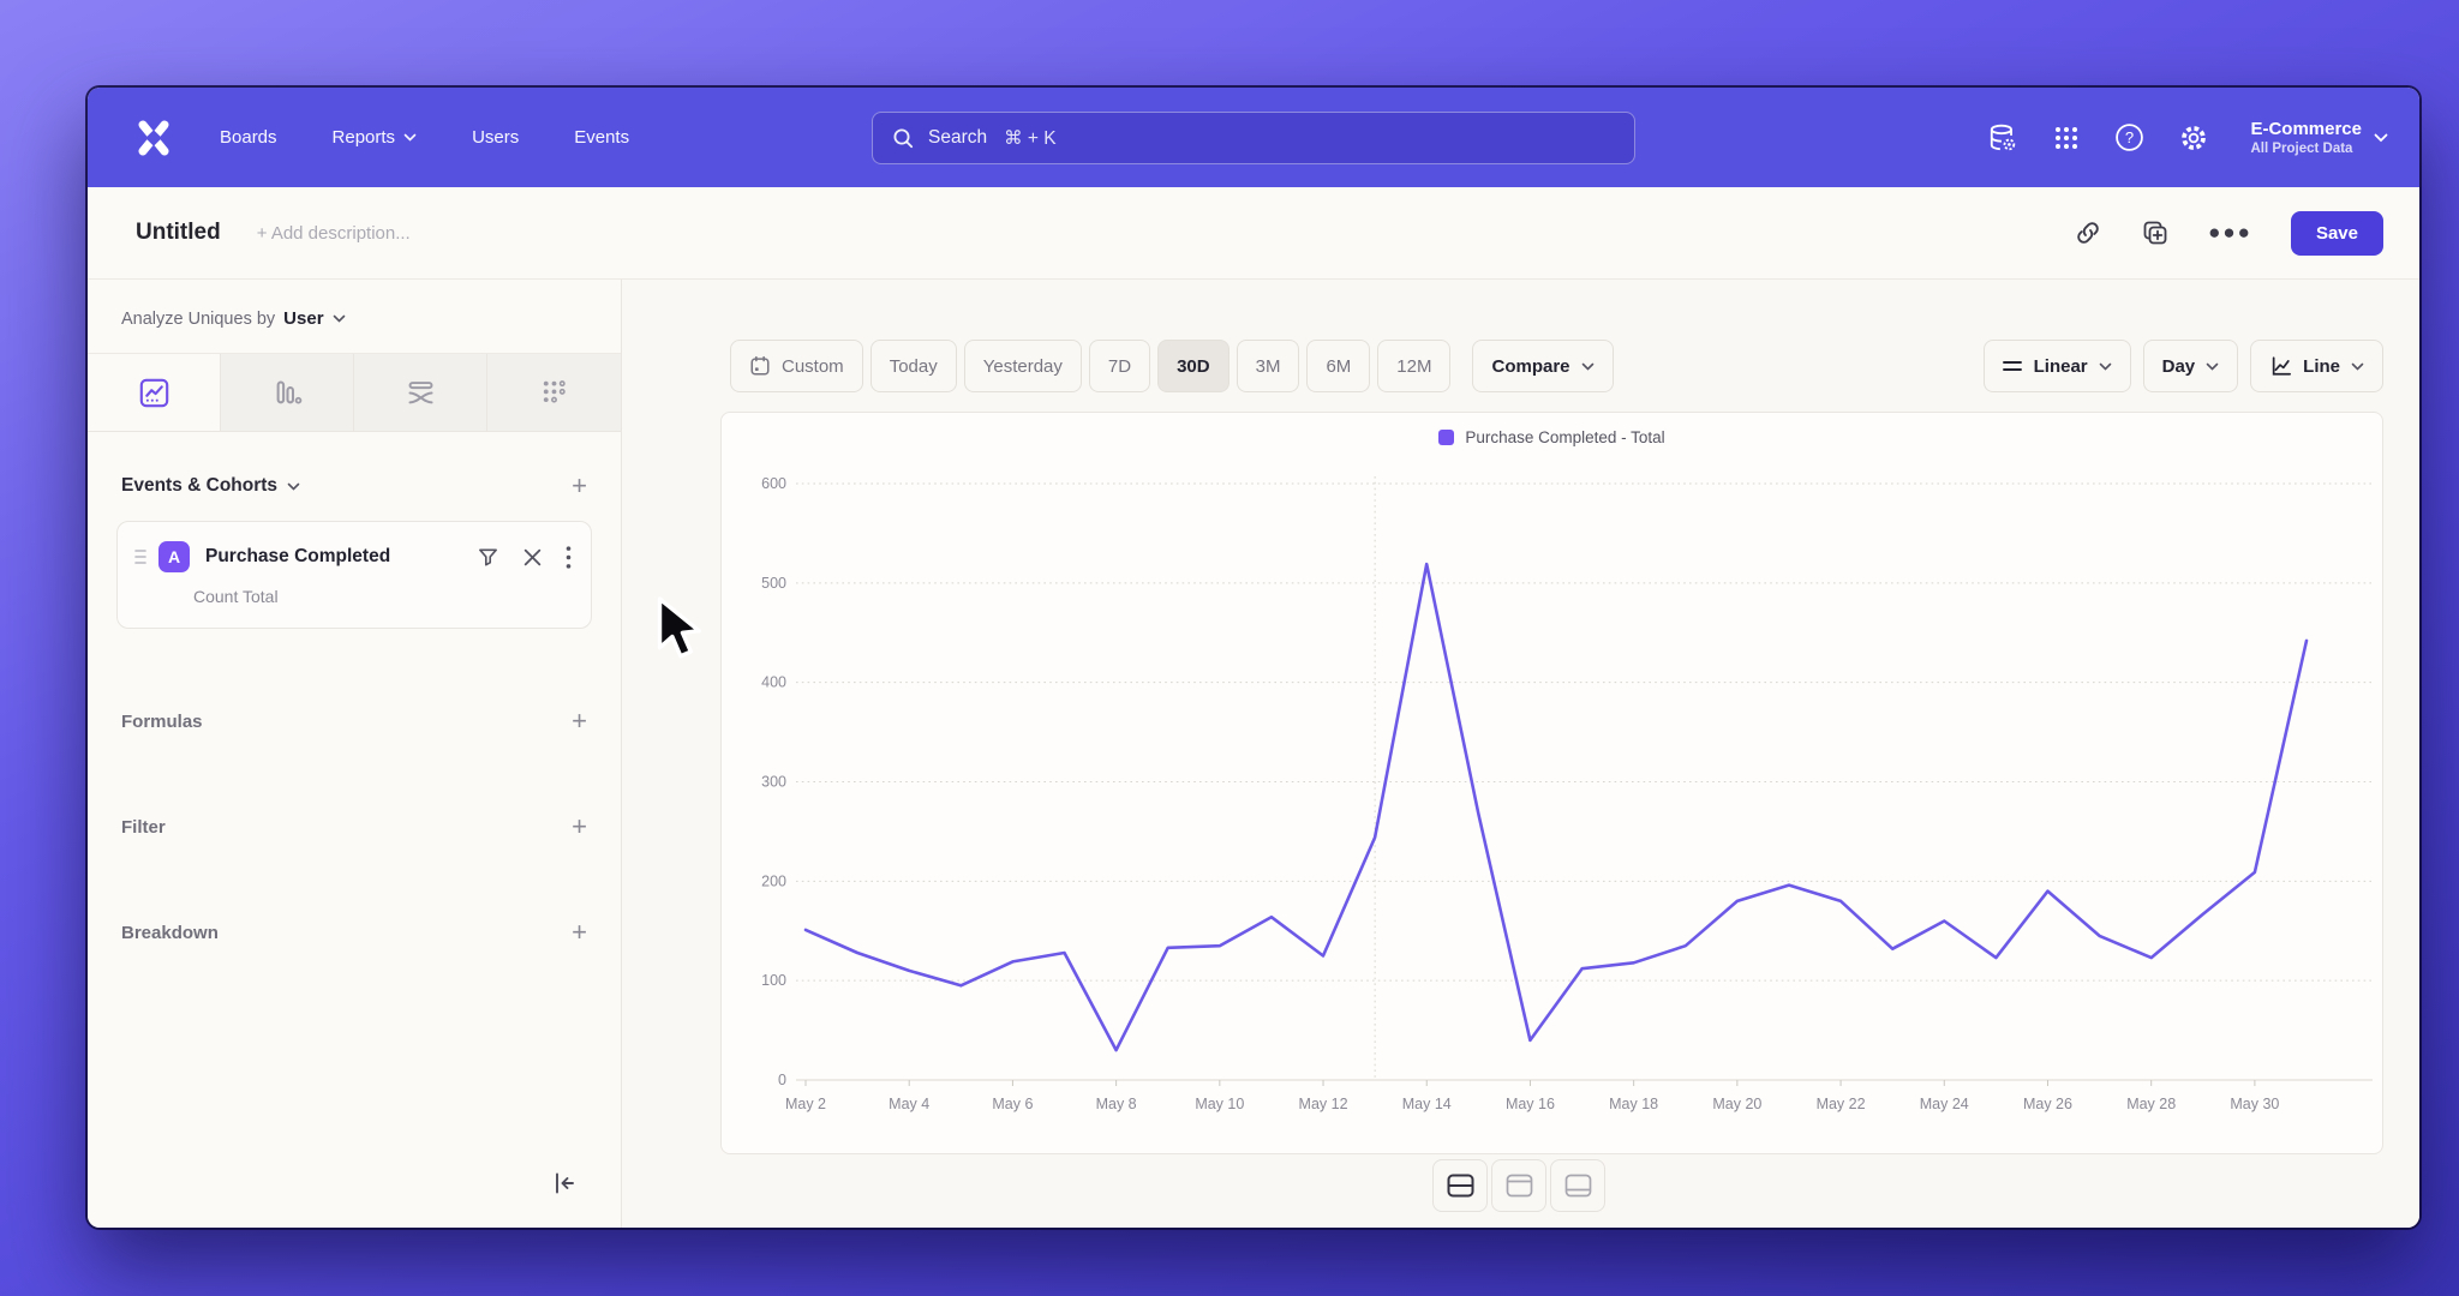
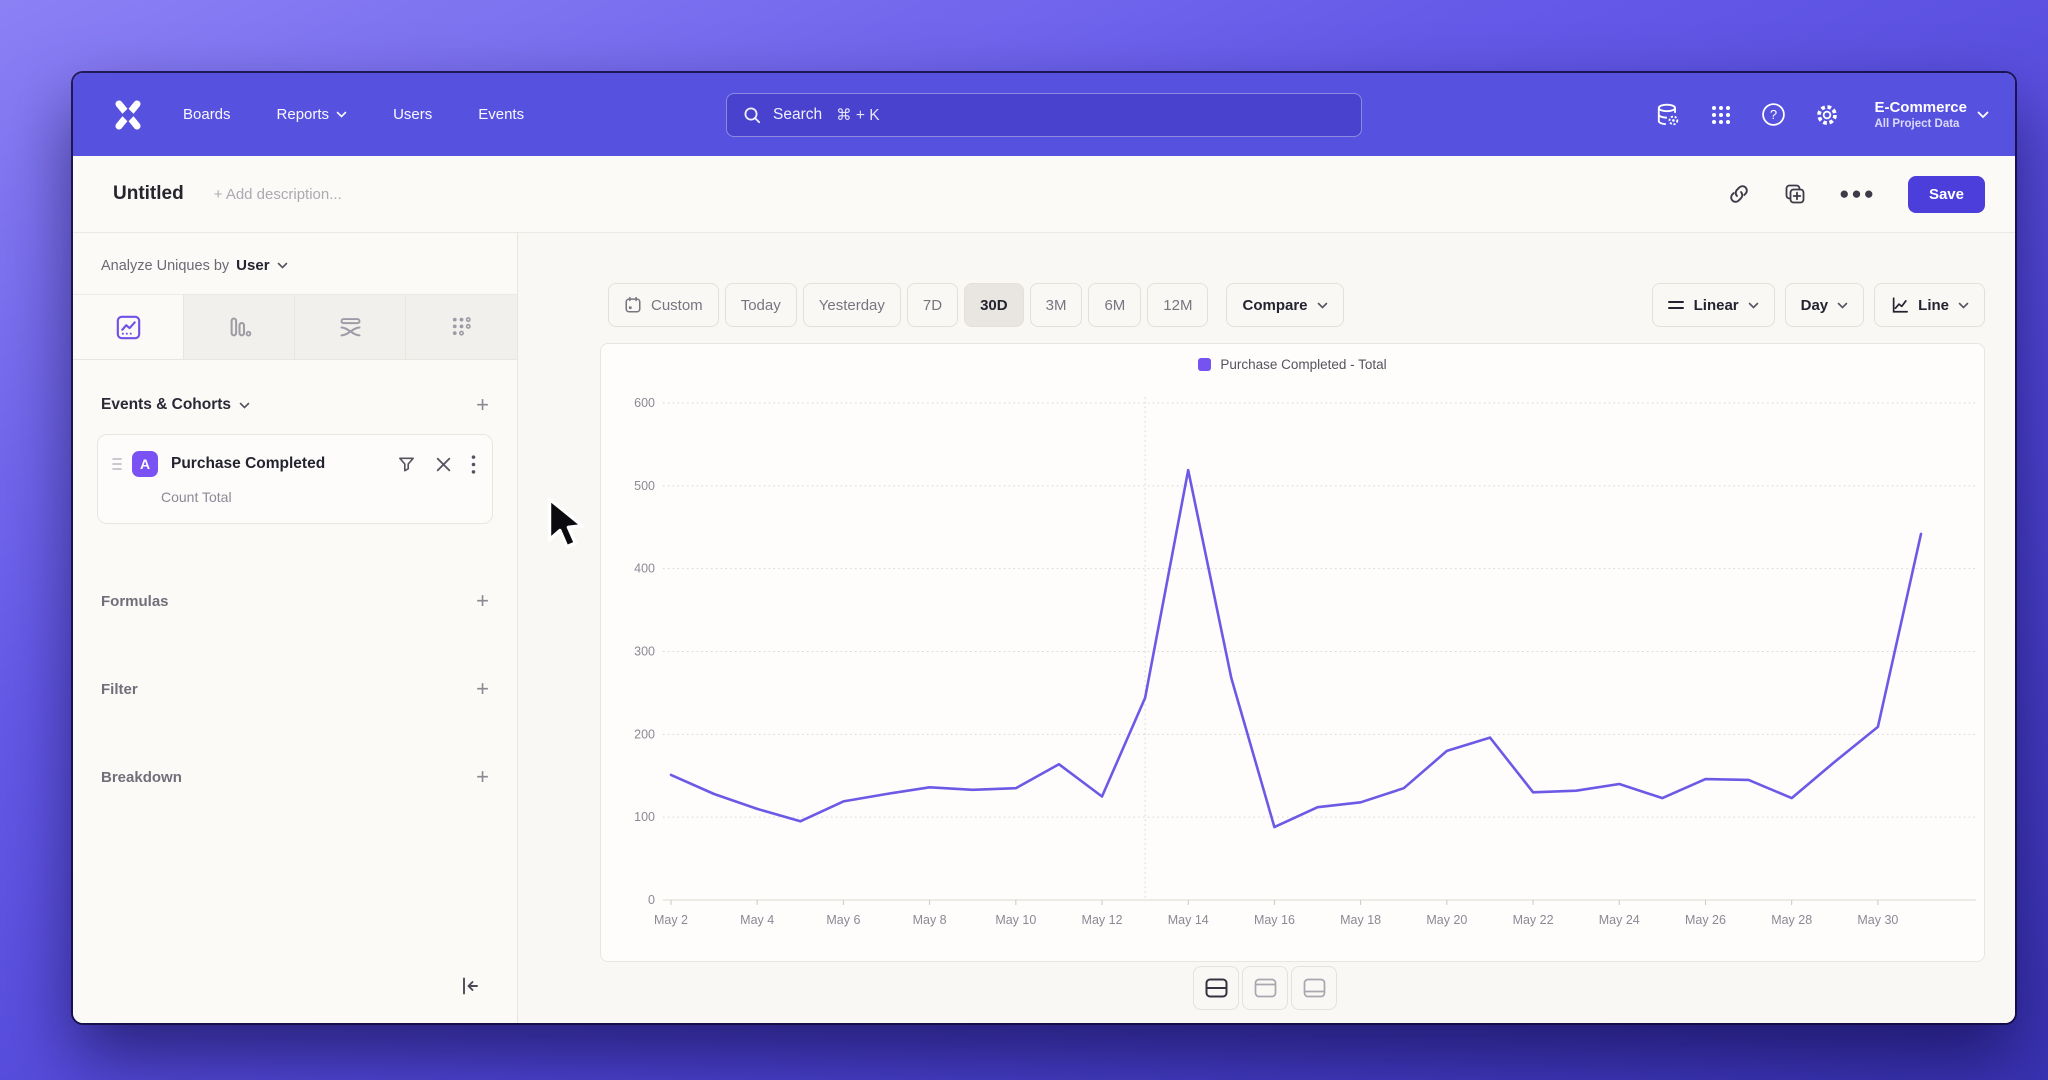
May 8: 30 -> 140
May 16: 40 -> 90
May 22: 180 -> 130
May 24: 160 -> 140
May 26: 190 -> 150
